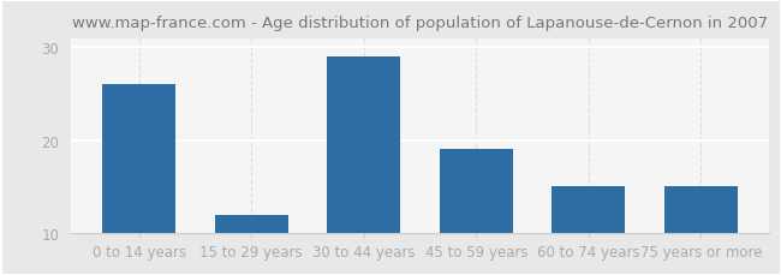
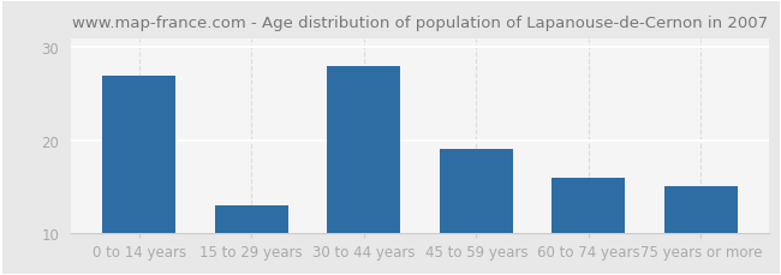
0 to 14 years: 26 -> 27
15 to 29 years: 12 -> 13
30 to 44 years: 29 -> 28
60 to 74 years: 15 -> 16
